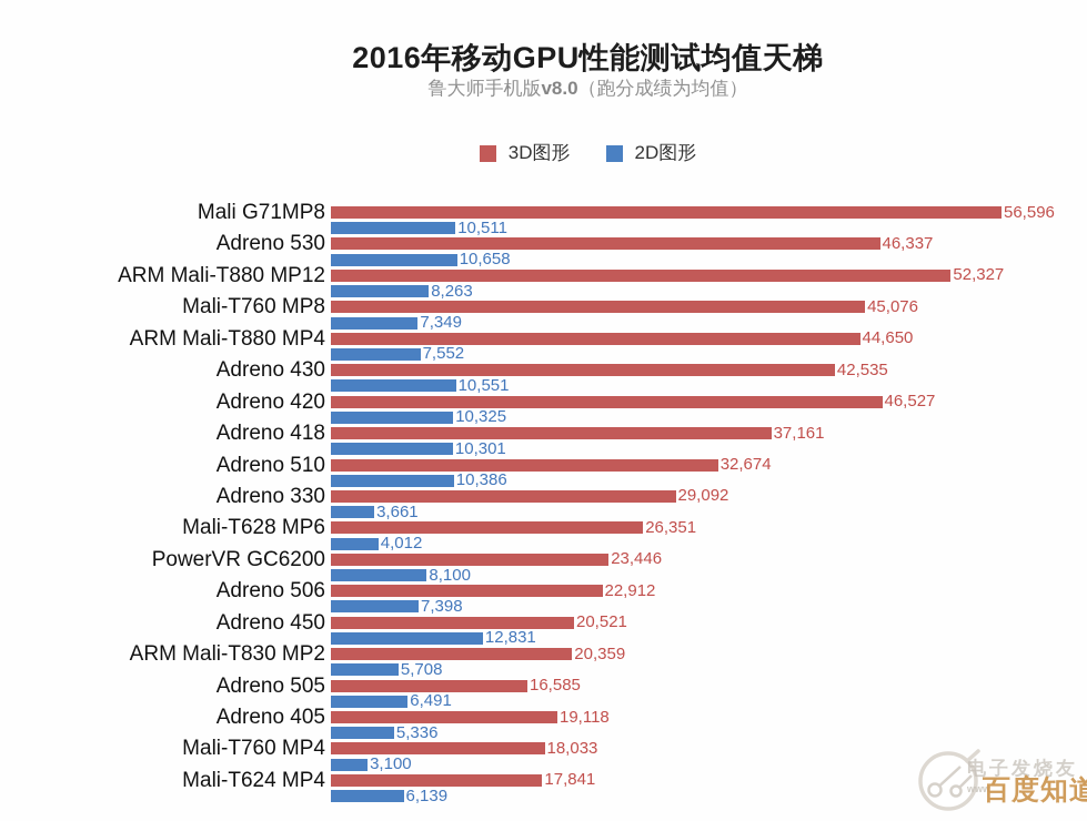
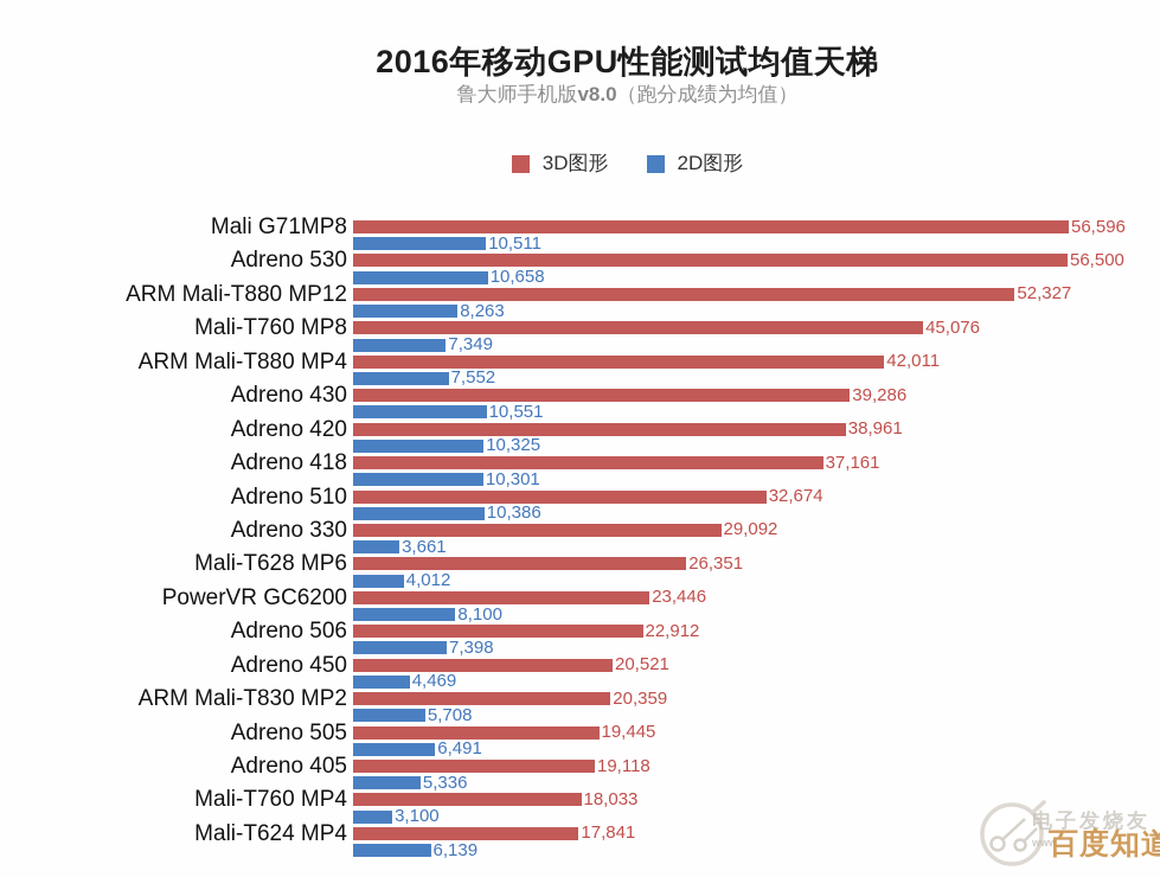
3D图形/Adreno 530: 46,337 -> 56,500
3D图形/ARM Mali-T880 MP4: 44,650 -> 42,011
3D图形/Adreno 430: 42,535 -> 39,286
3D图形/Adreno 420: 46,527 -> 38,961
2D图形/Adreno 450: 12,831 -> 4,469
3D图形/Adreno 505: 16,585 -> 19,445
